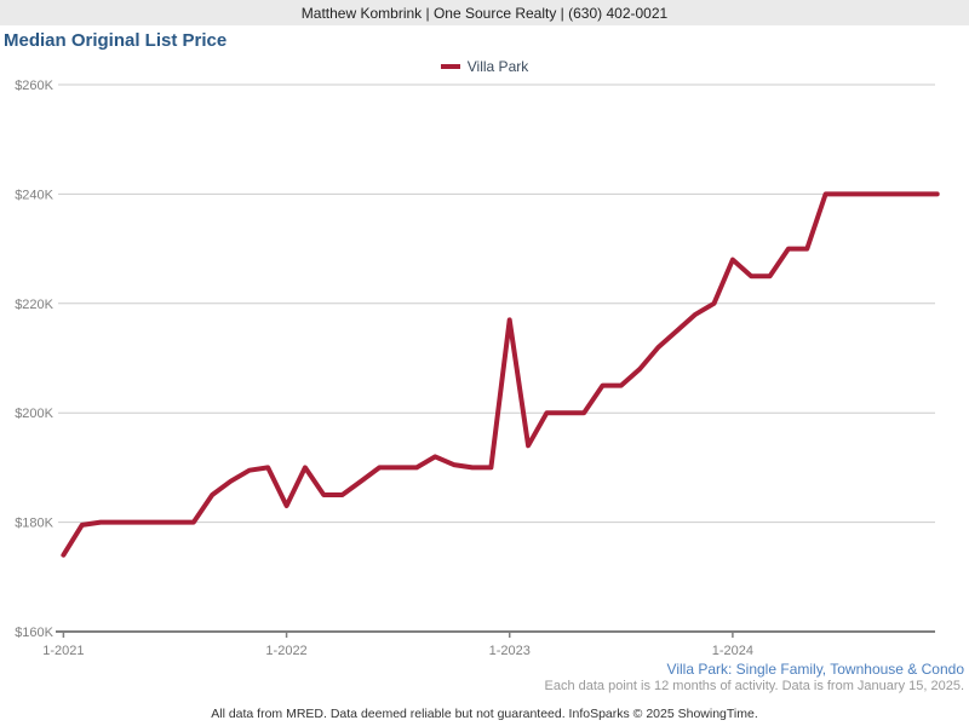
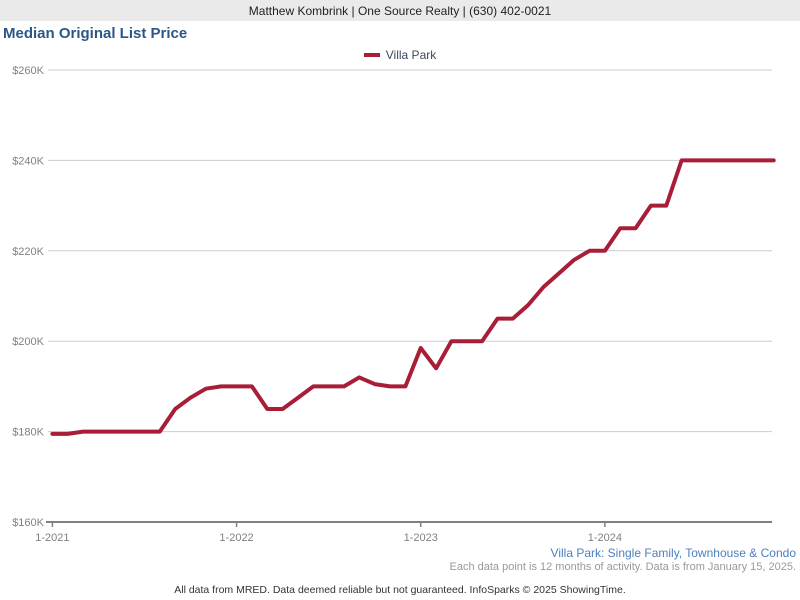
1-2021: $174K -> $180K
1-2022: $183K -> $190K
1-2023: $217K -> $198K
1-2024: $228K -> $220K
